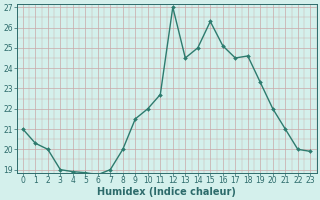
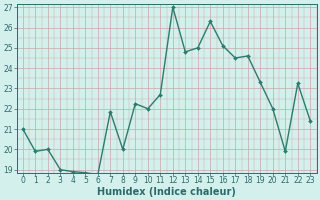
1: 20.30 -> 19.90
7: 19.00 -> 21.85
9: 21.50 -> 22.25
13: 24.50 -> 24.80
21: 21.00 -> 19.90
22: 20.00 -> 23.25
23: 19.90 -> 21.40
